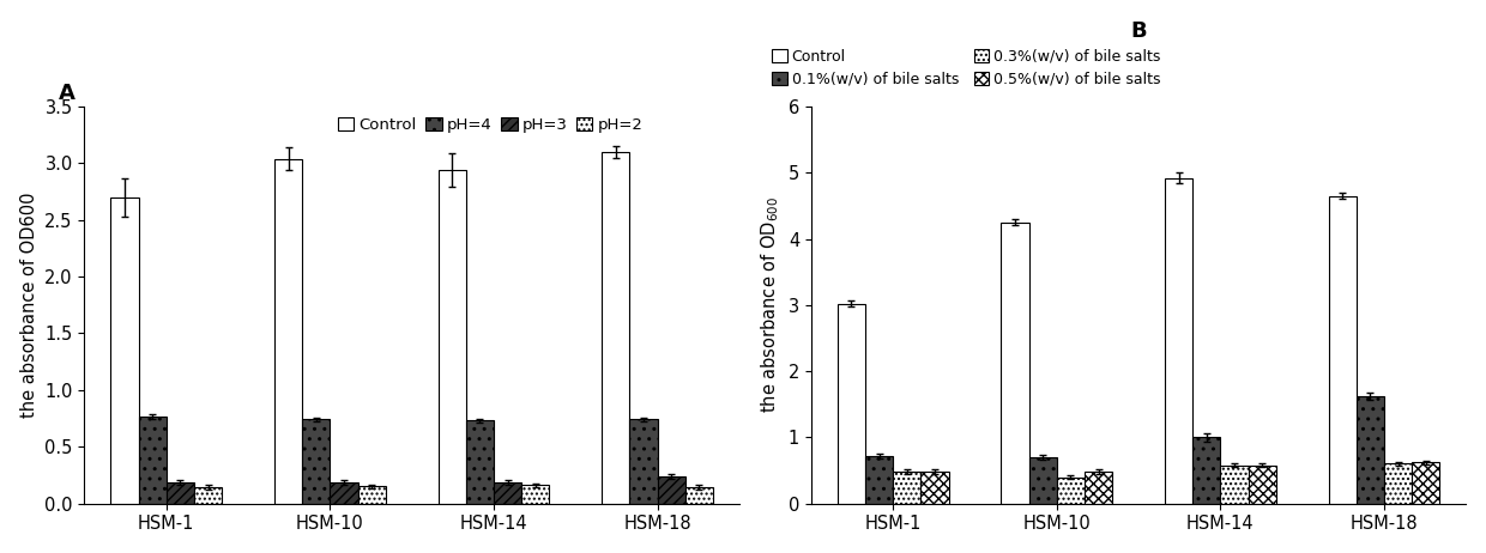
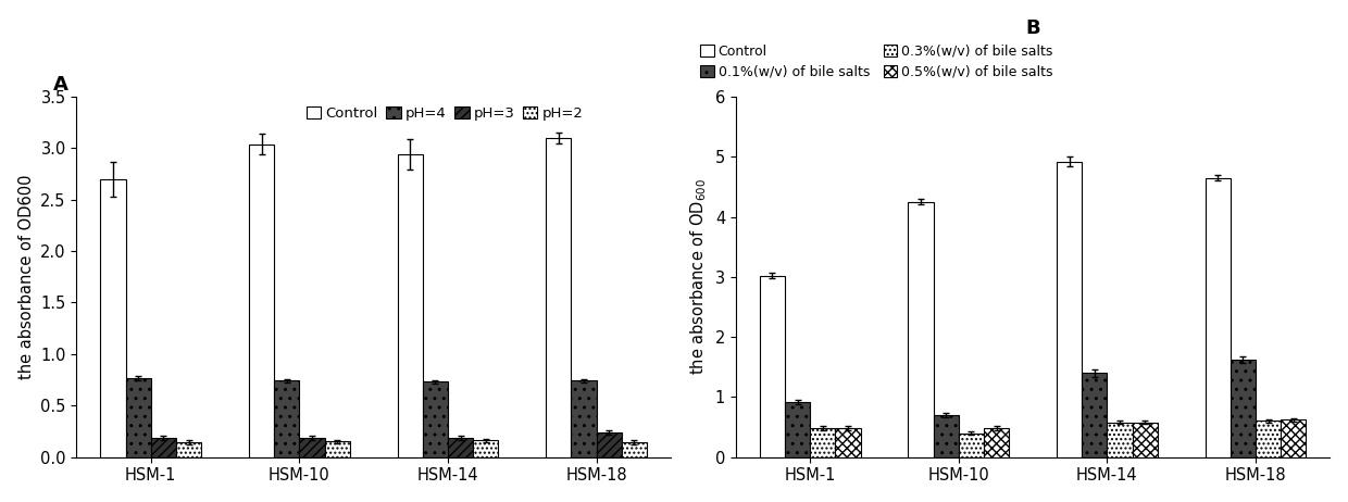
B/0.1%(w/v) of bile salts/HSM-1: 0.72 -> 0.92
B/0.1%(w/v) of bile salts/HSM-14: 1.00 -> 1.40
